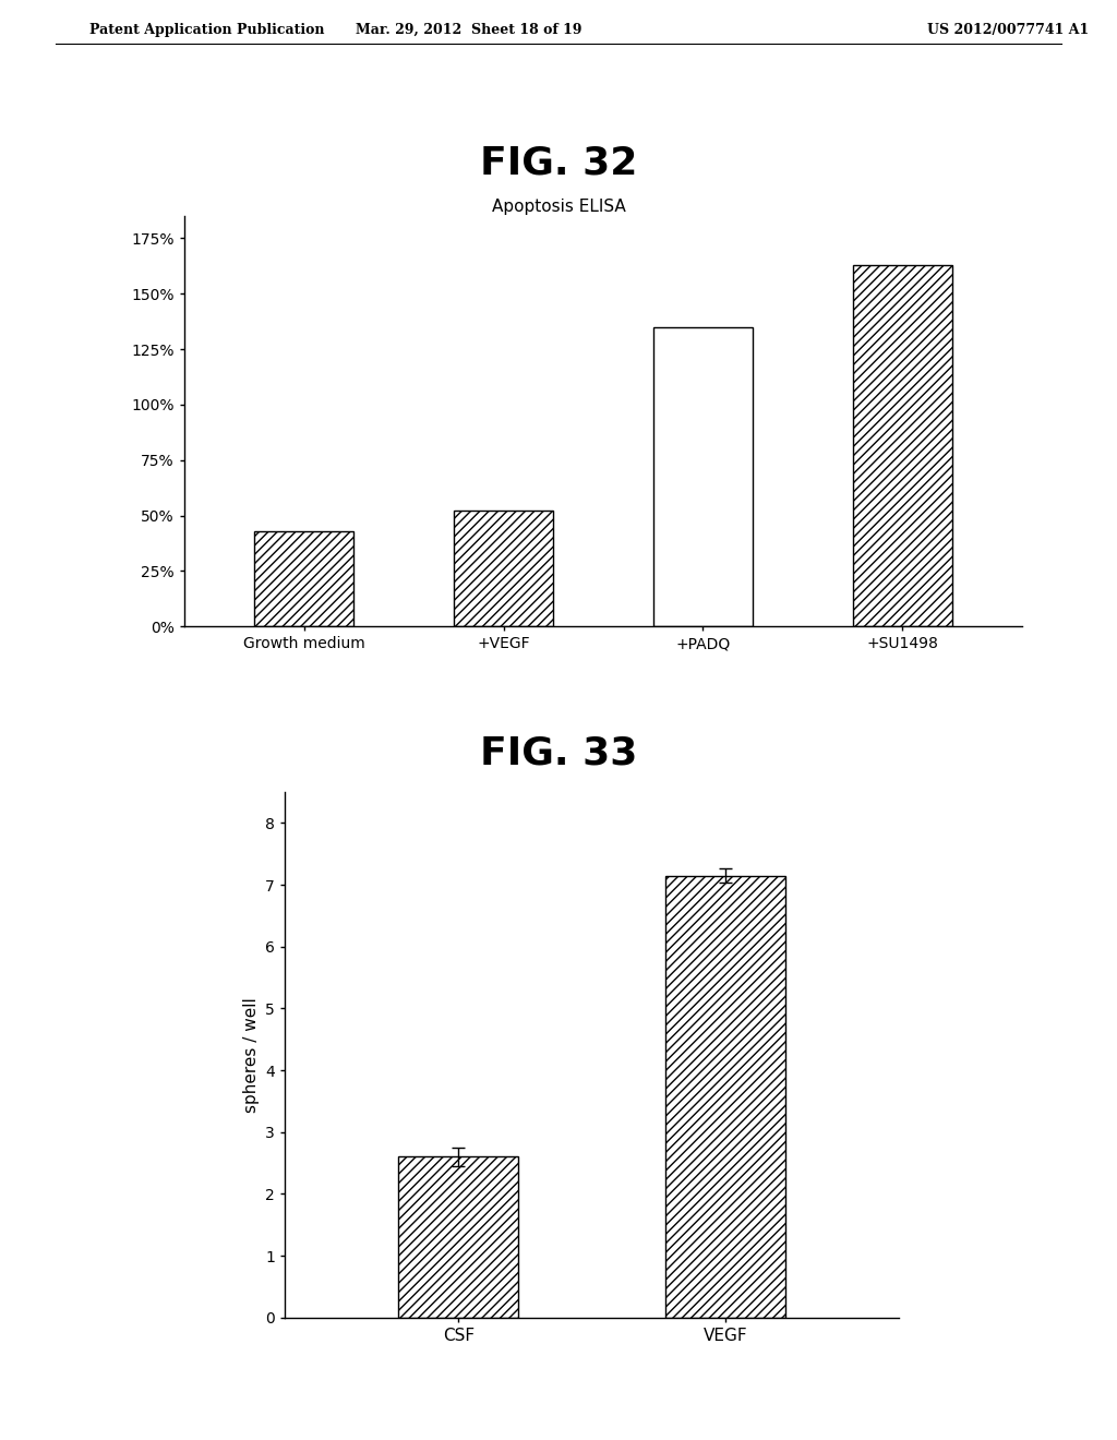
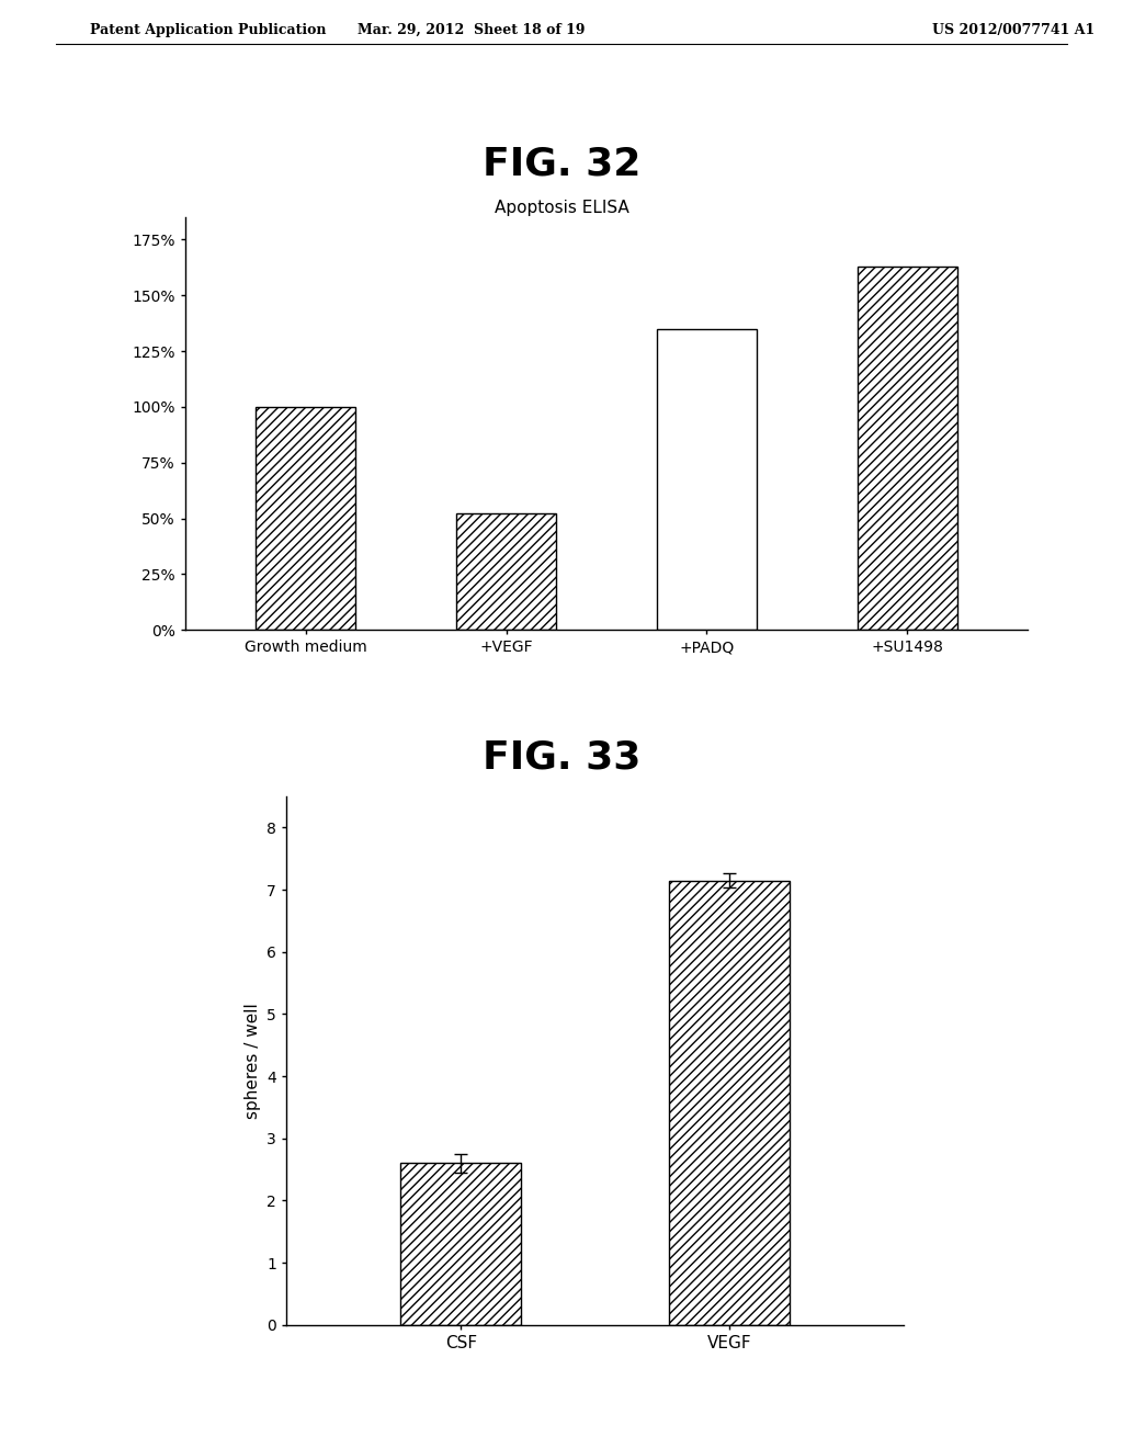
Growth medium: 43% -> 100%
